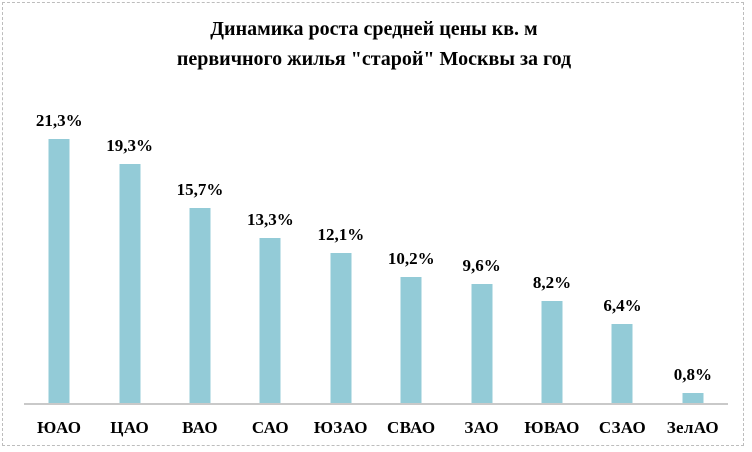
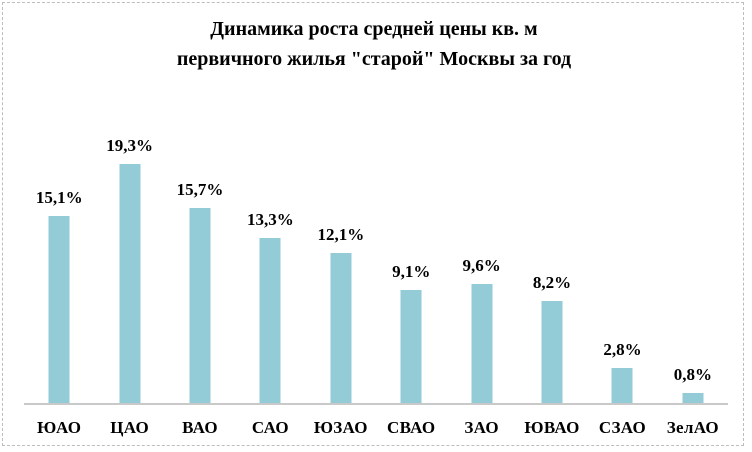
ЮАО: 21,3% -> 15,1%
СВАО: 10,2% -> 9,1%
СЗАО: 6,4% -> 2,8%
